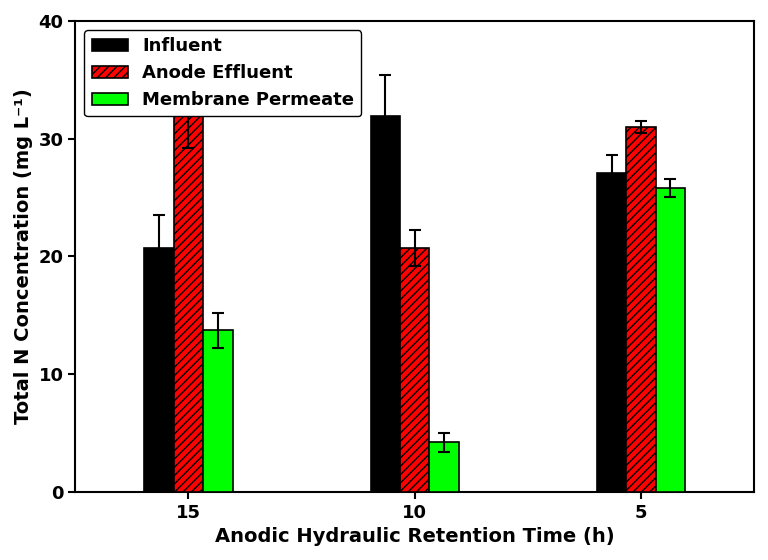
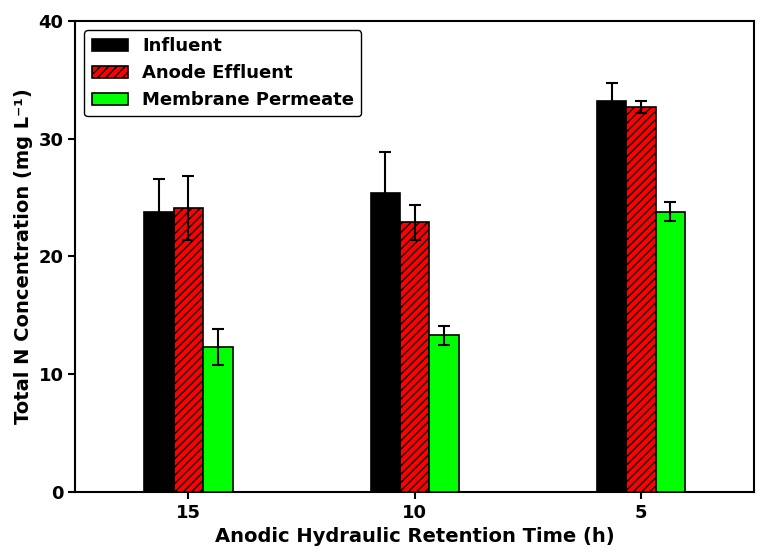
Influent/15: 20.7 -> 23.8
Anode Effluent/15: 31.9 -> 24.1
Membrane Permeate/15: 13.7 -> 12.3
Influent/10: 31.9 -> 25.4
Anode Effluent/10: 20.7 -> 22.9
Membrane Permeate/10: 4.2 -> 13.3
Influent/5: 27.1 -> 33.2
Anode Effluent/5: 31.0 -> 32.7
Membrane Permeate/5: 25.8 -> 23.8
